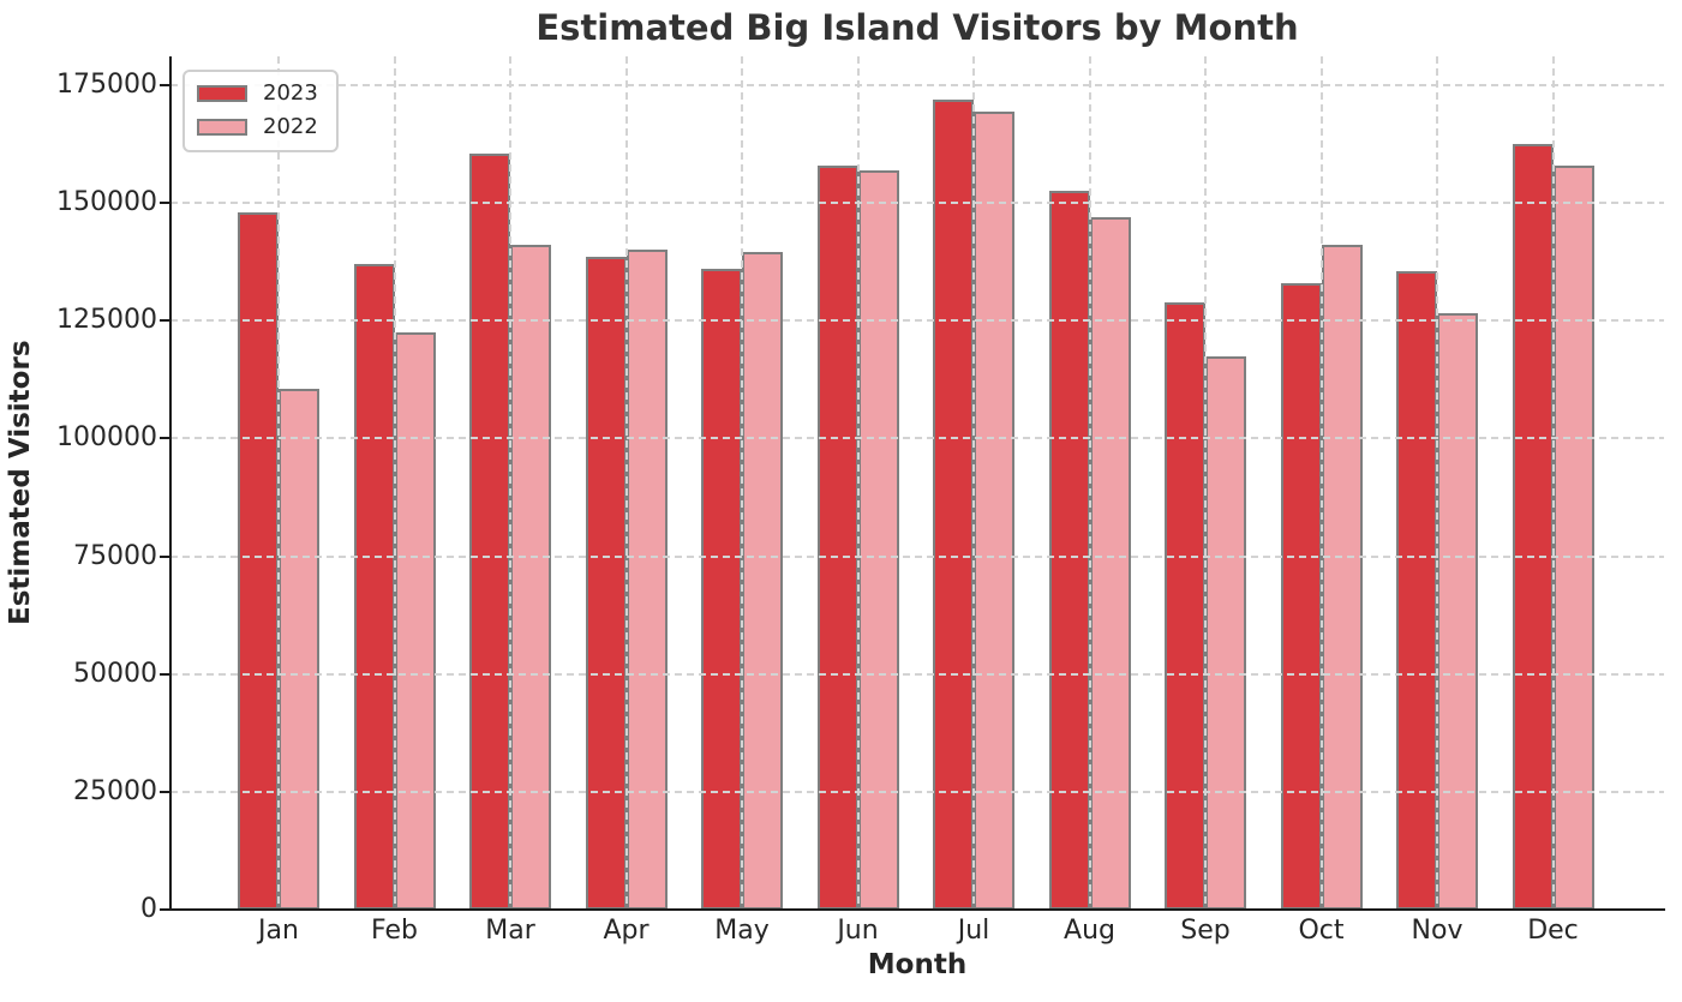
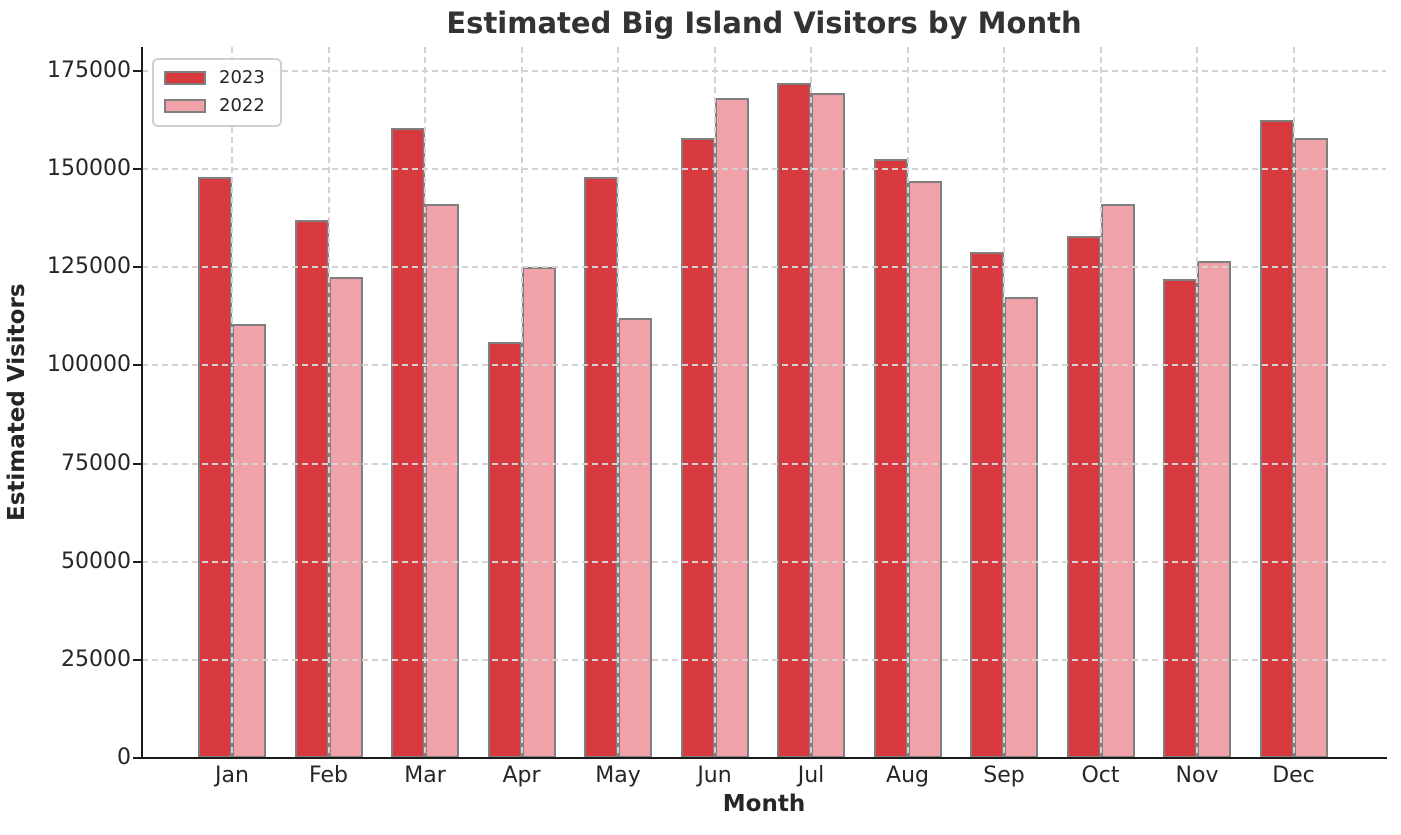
2023/Apr: 138000 -> 106000
2022/Apr: 140000 -> 125000
2023/May: 136000 -> 148000
2022/May: 140000 -> 112000
2022/Jun: 157000 -> 168000
2023/Nov: 136000 -> 122000
